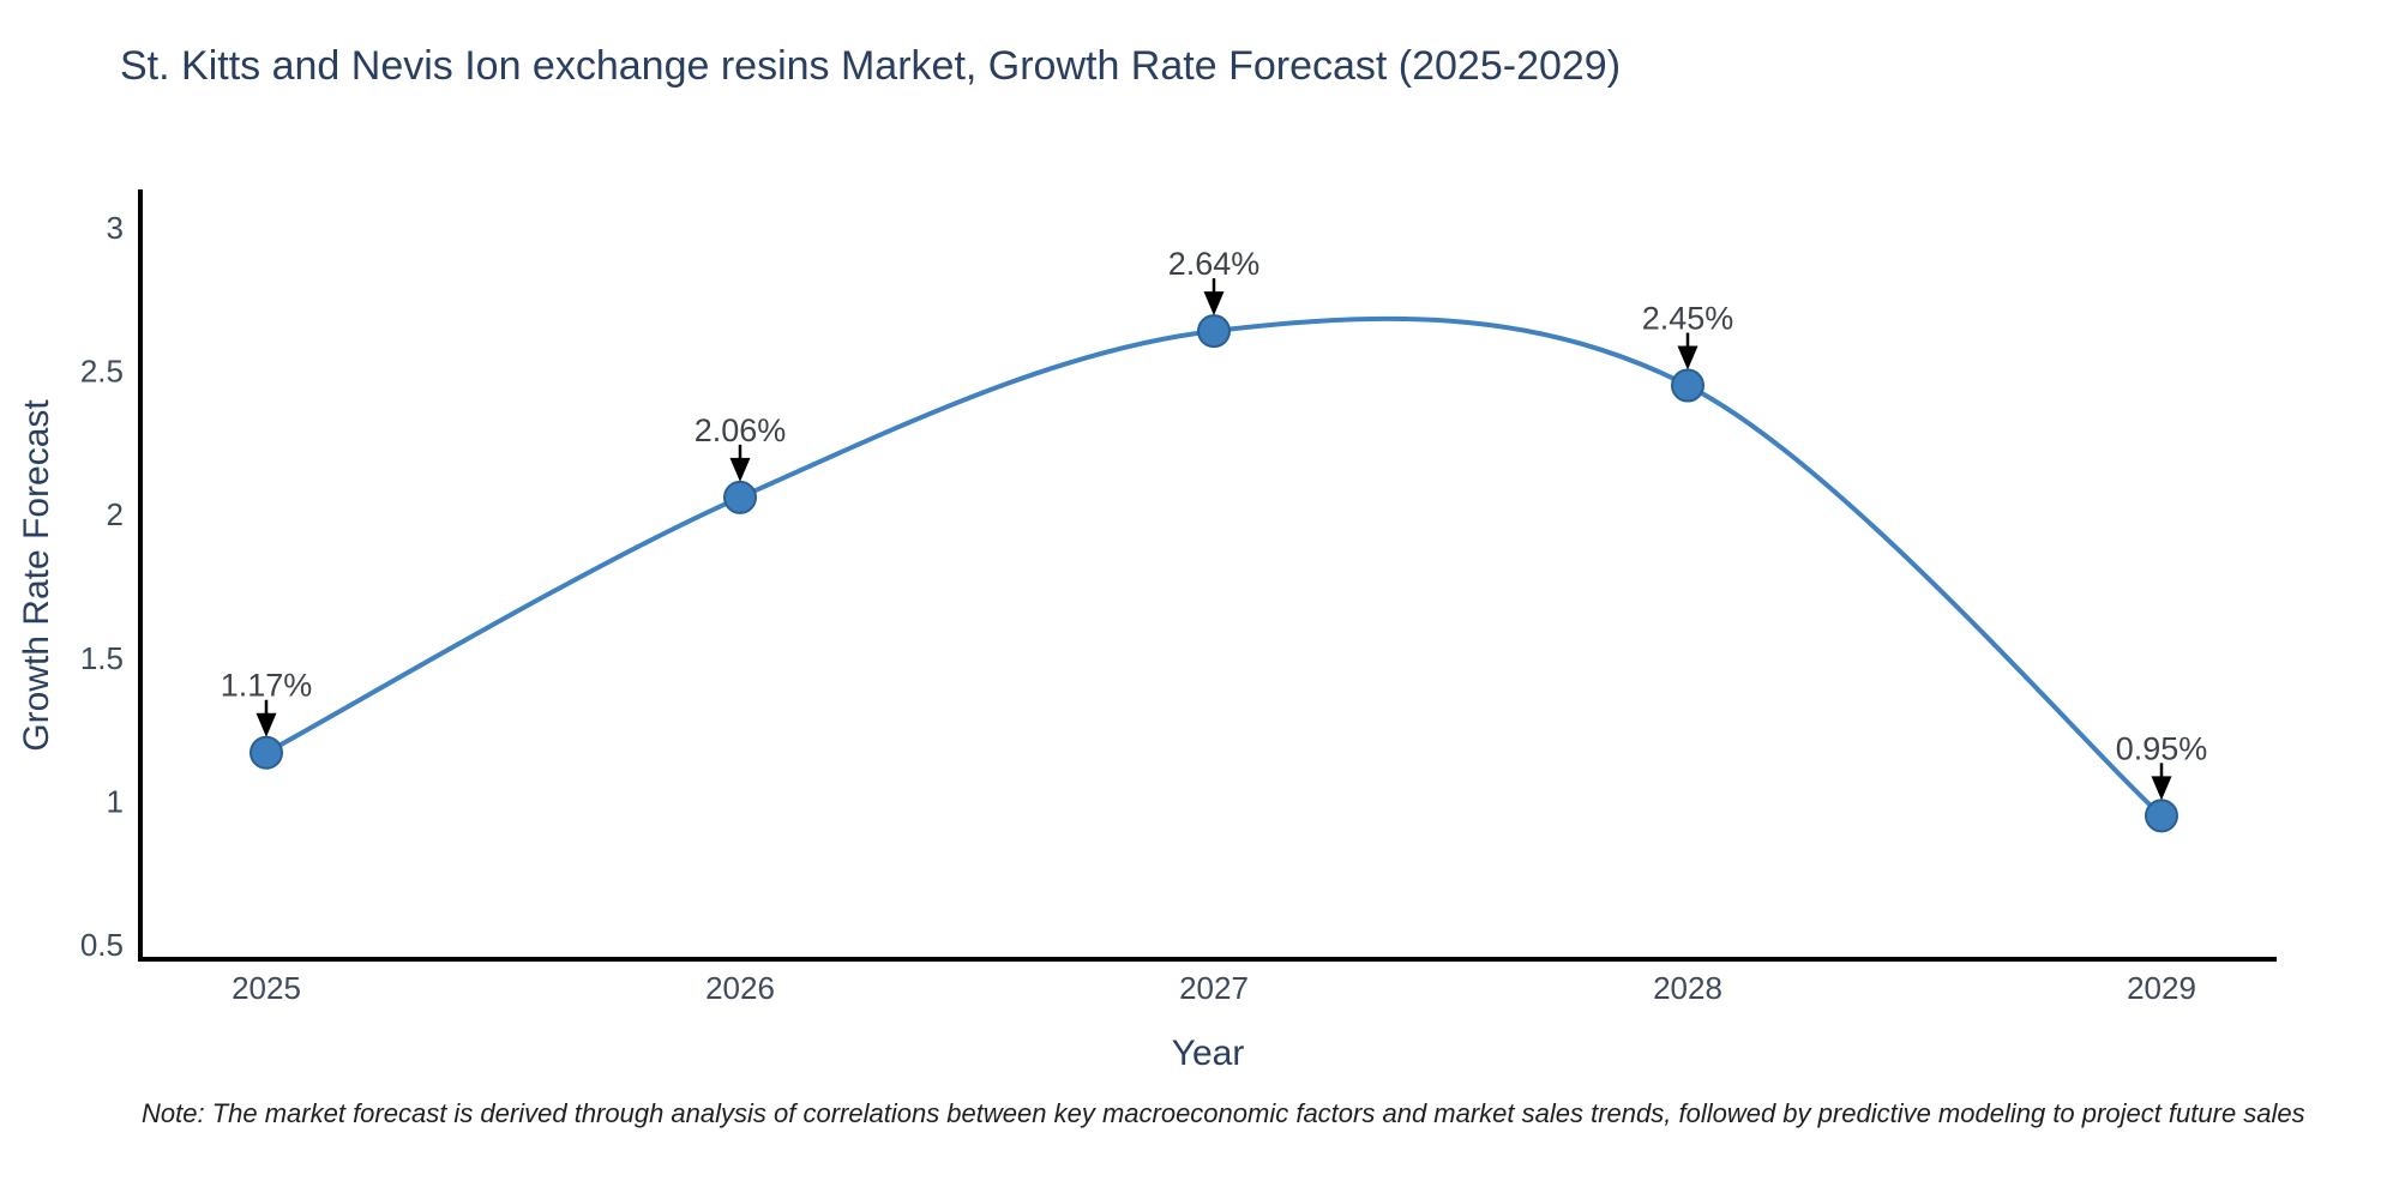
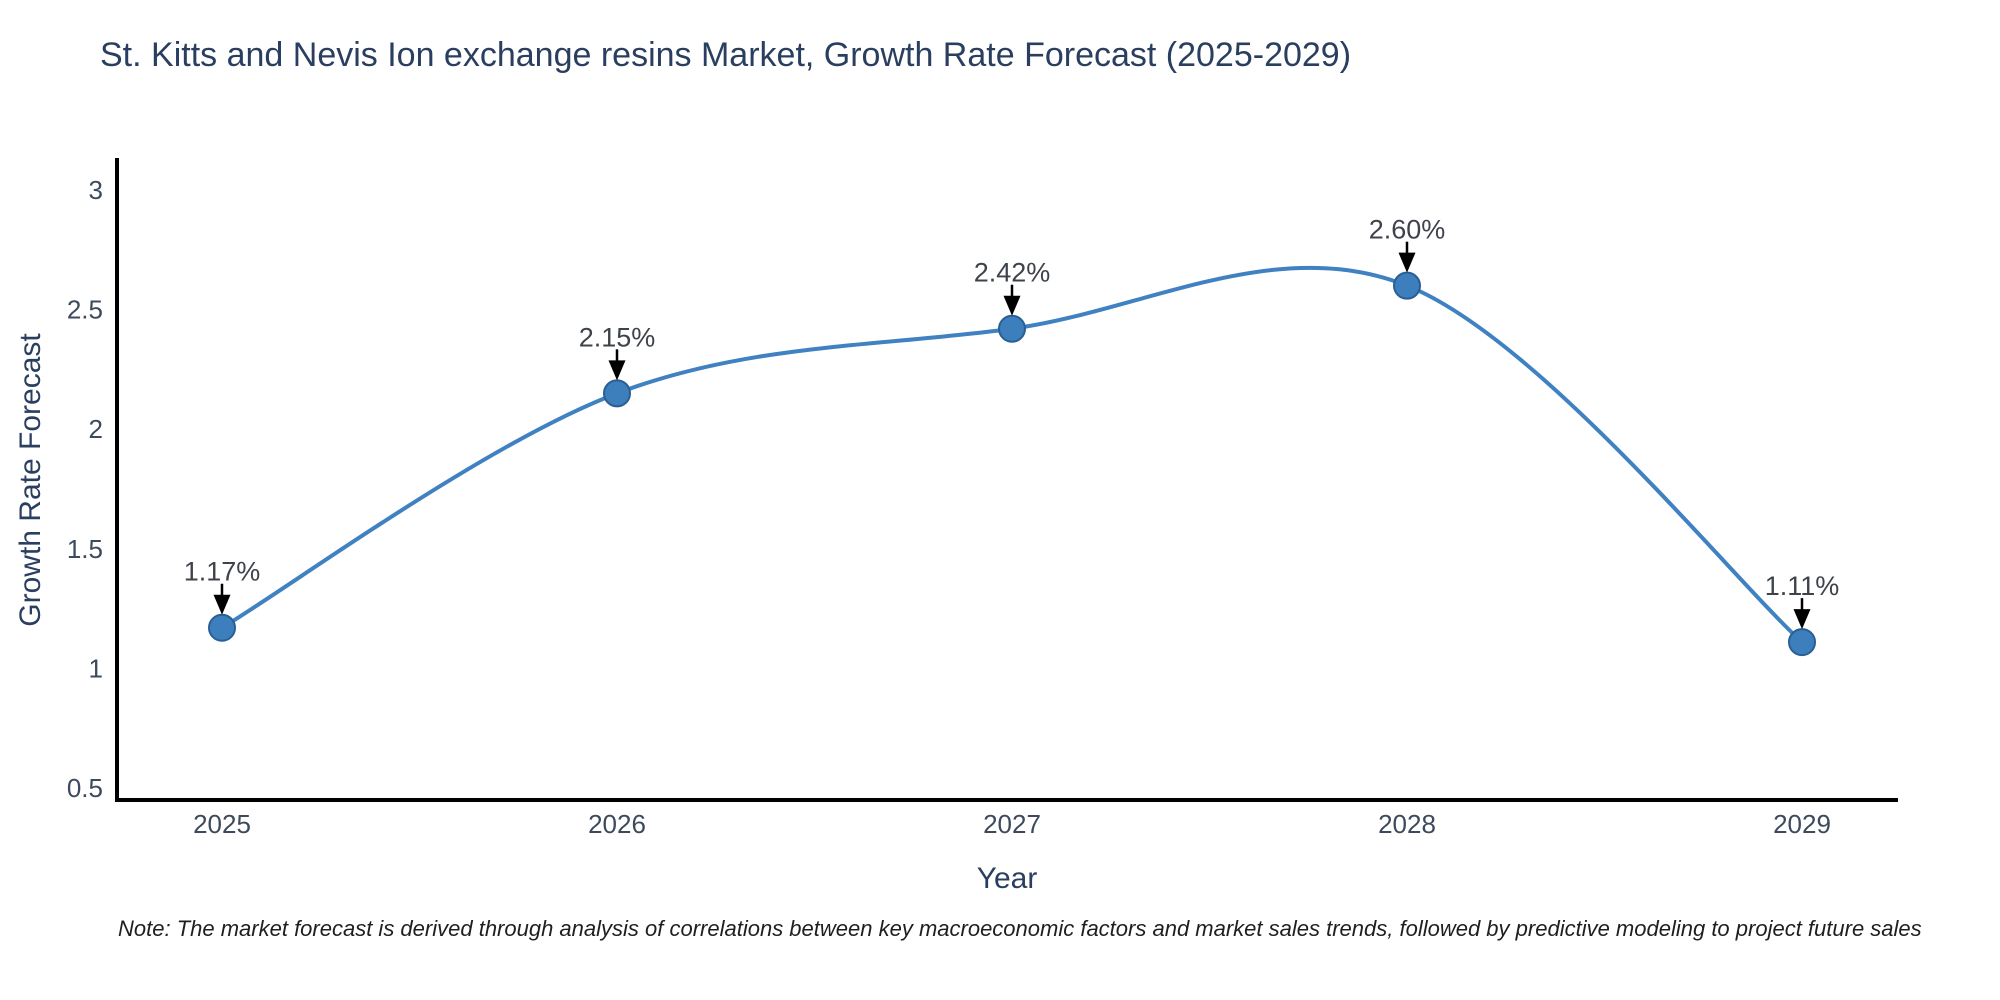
2026: 2.06% -> 2.15%
2027: 2.64% -> 2.42%
2028: 2.45% -> 2.60%
2029: 0.95% -> 1.11%
